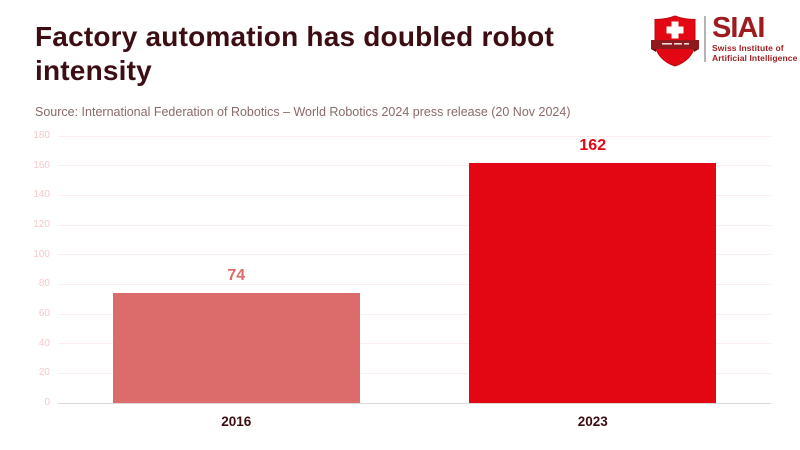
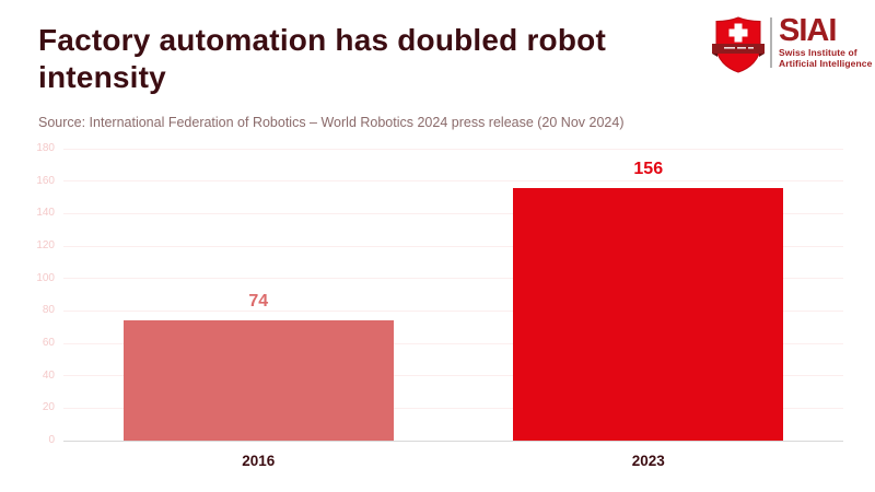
2023: 162 -> 156
